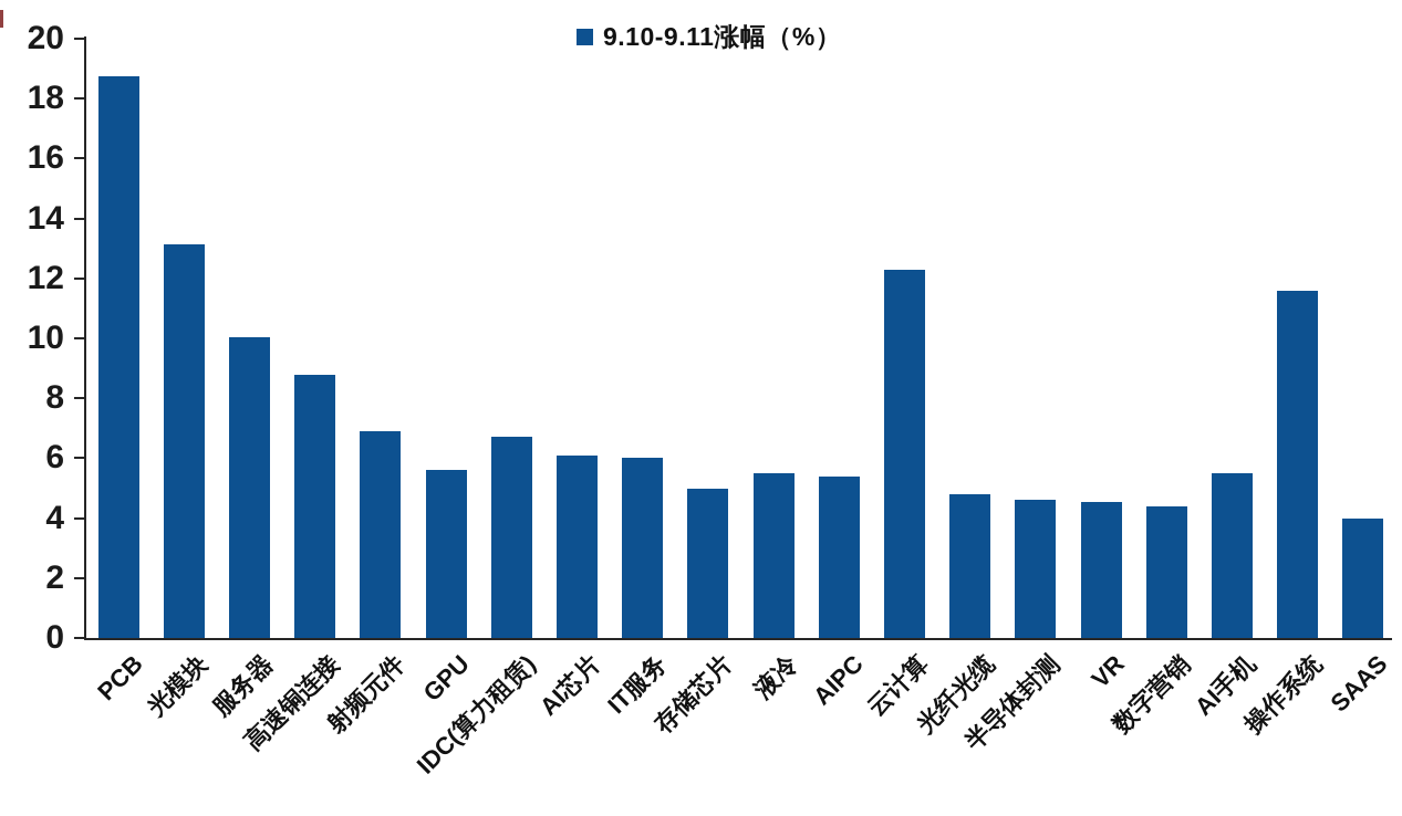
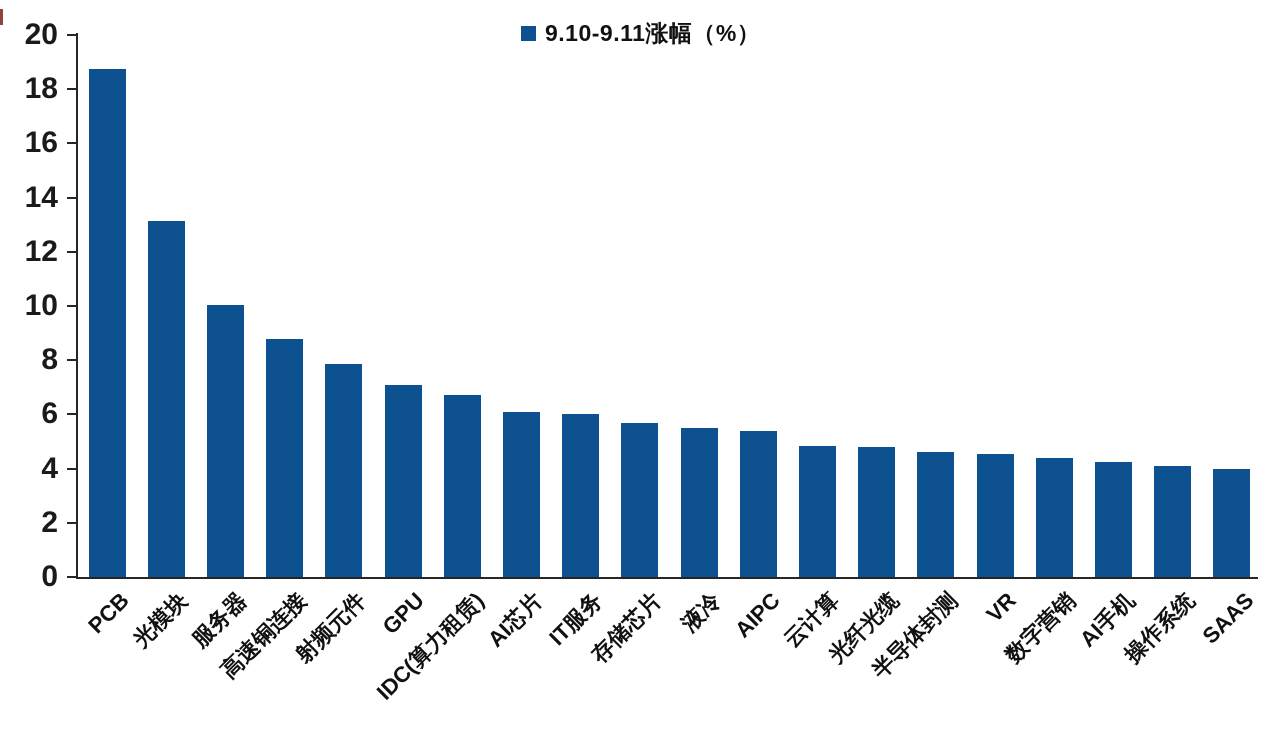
射频元件: 6.9 -> 7.8
GPU: 5.6 -> 7.1
存储芯片: 5.0 -> 5.7
云计算: 12.3 -> 4.8
AI手机: 5.5 -> 4.2
操作系统: 11.6 -> 4.1
